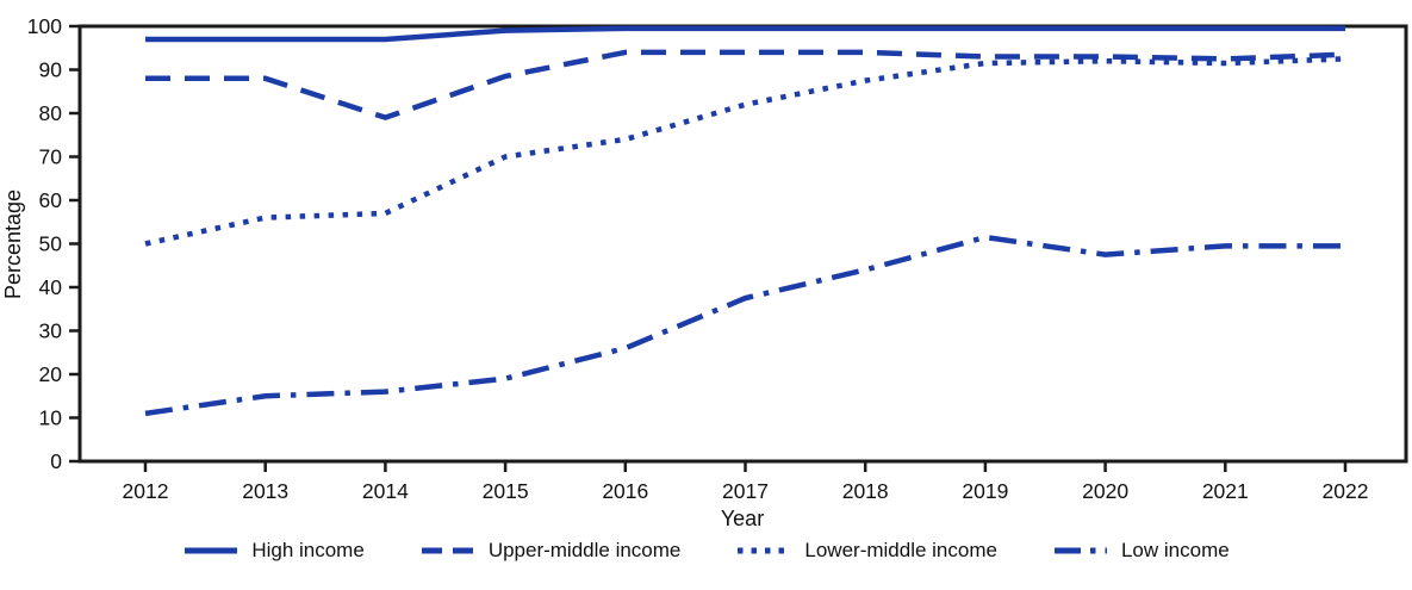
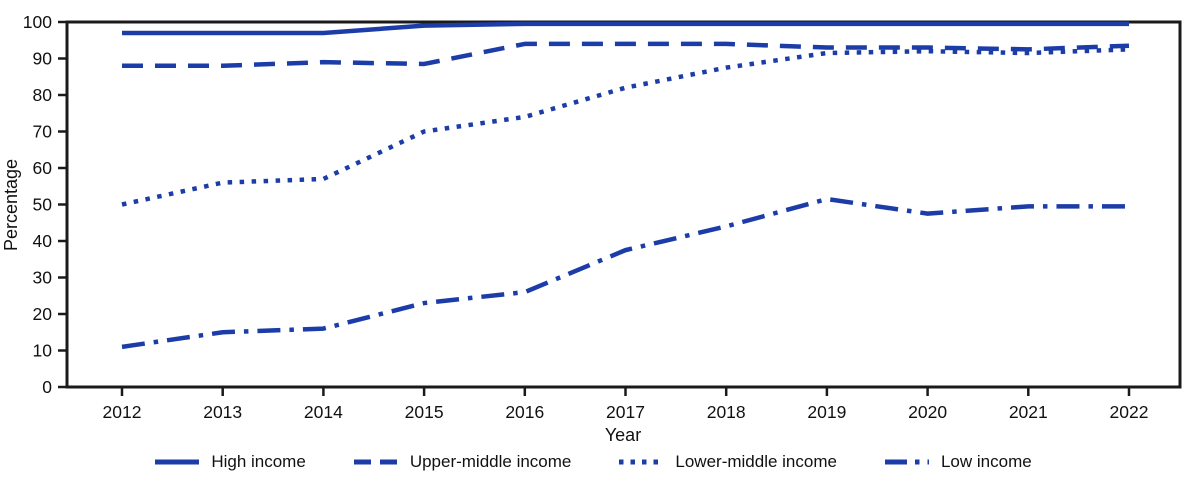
Upper-middle income/2014: 79 -> 89
Low income/2015: 19 -> 23
